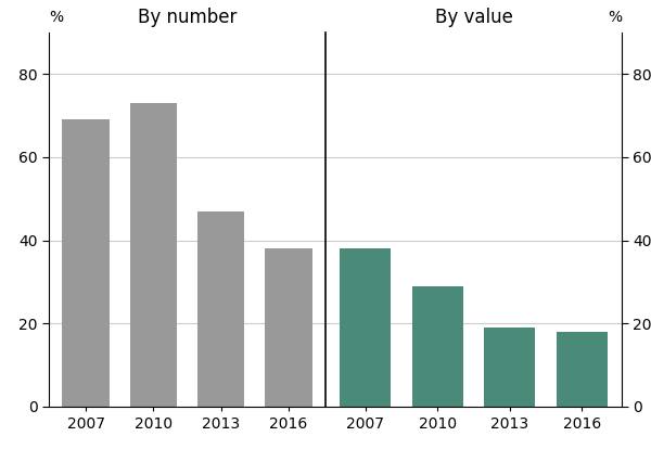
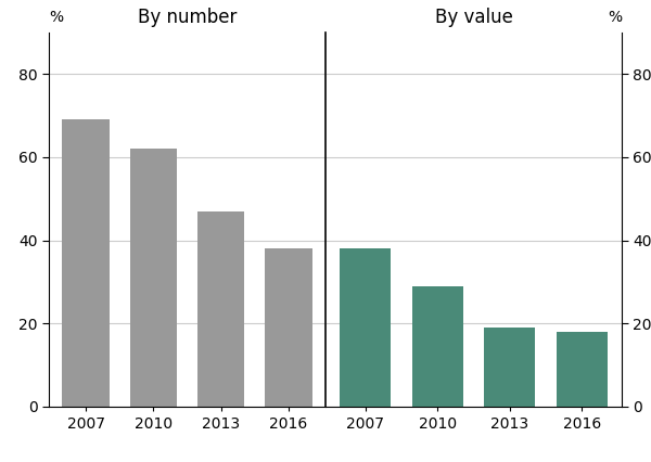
By number/2010: 73 -> 62
